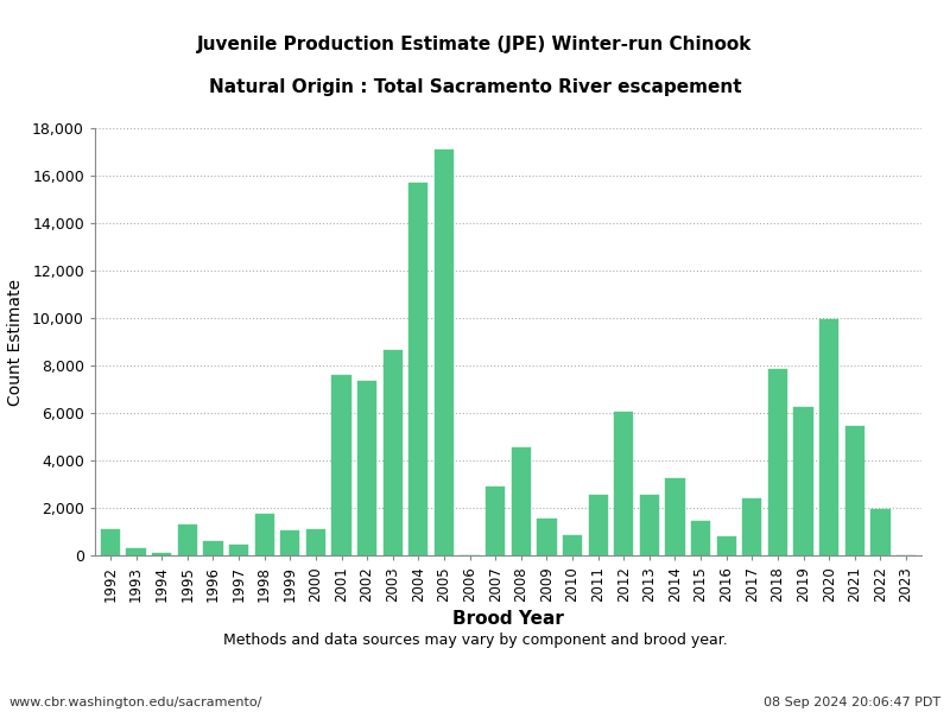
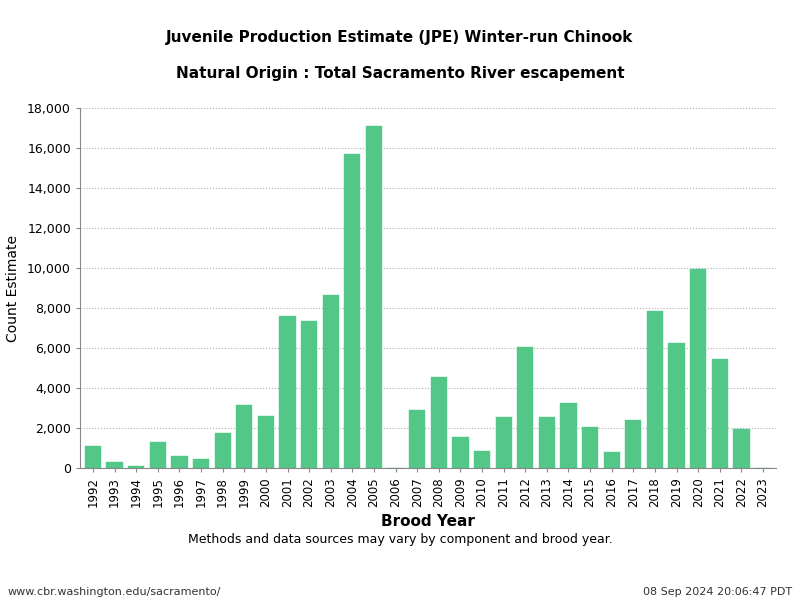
1999: 1,050 -> 3,150
2000: 1,100 -> 2,600
2015: 1,450 -> 2,050
